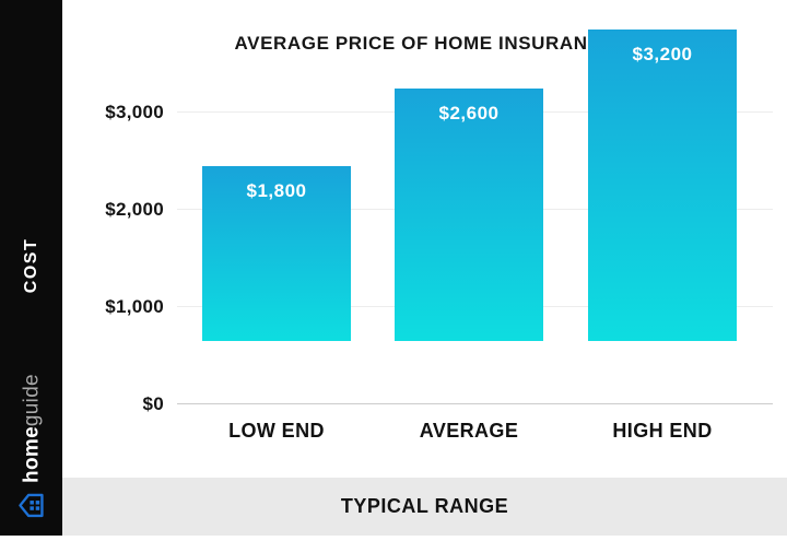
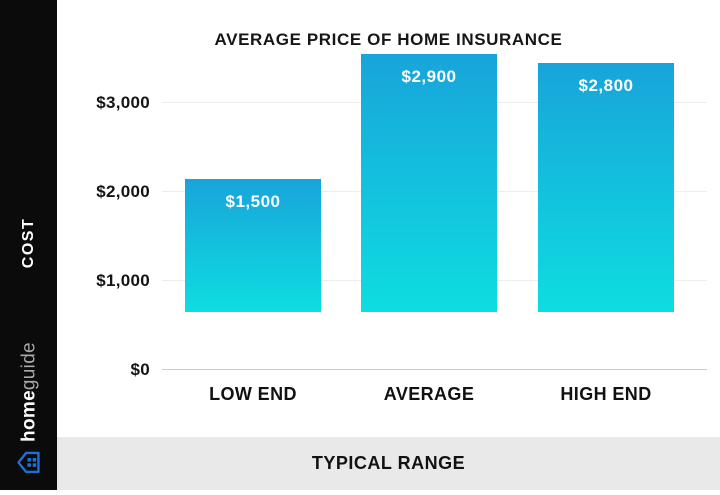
LOW END: $1,800 -> $1,500
AVERAGE: $2,600 -> $2,900
HIGH END: $3,200 -> $2,800
